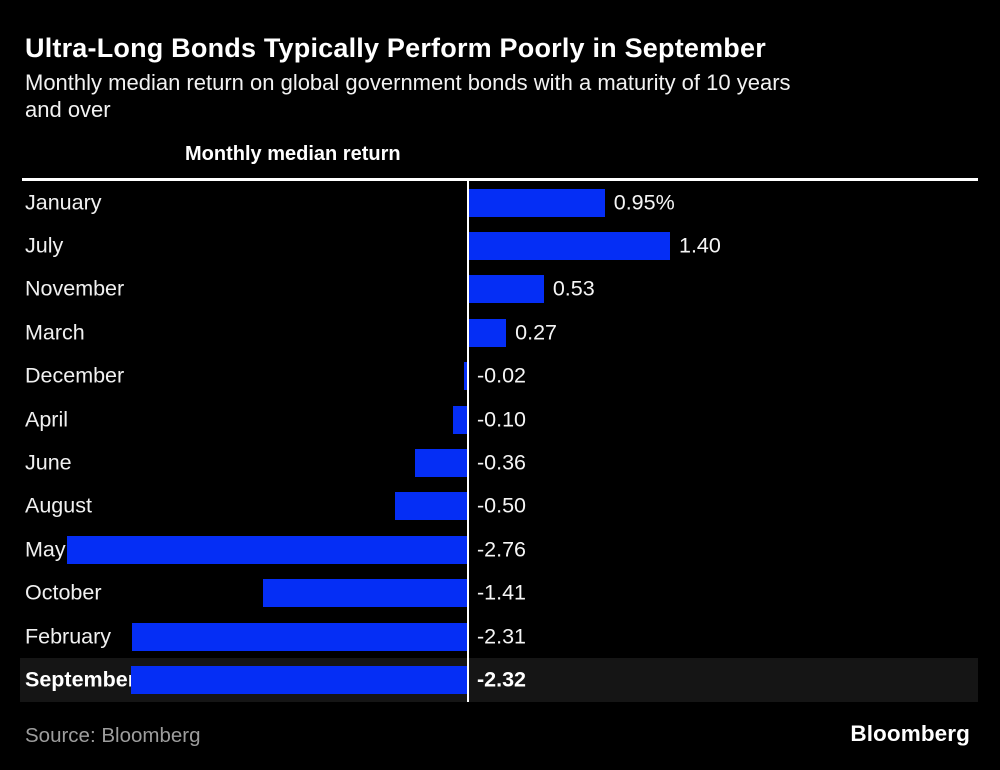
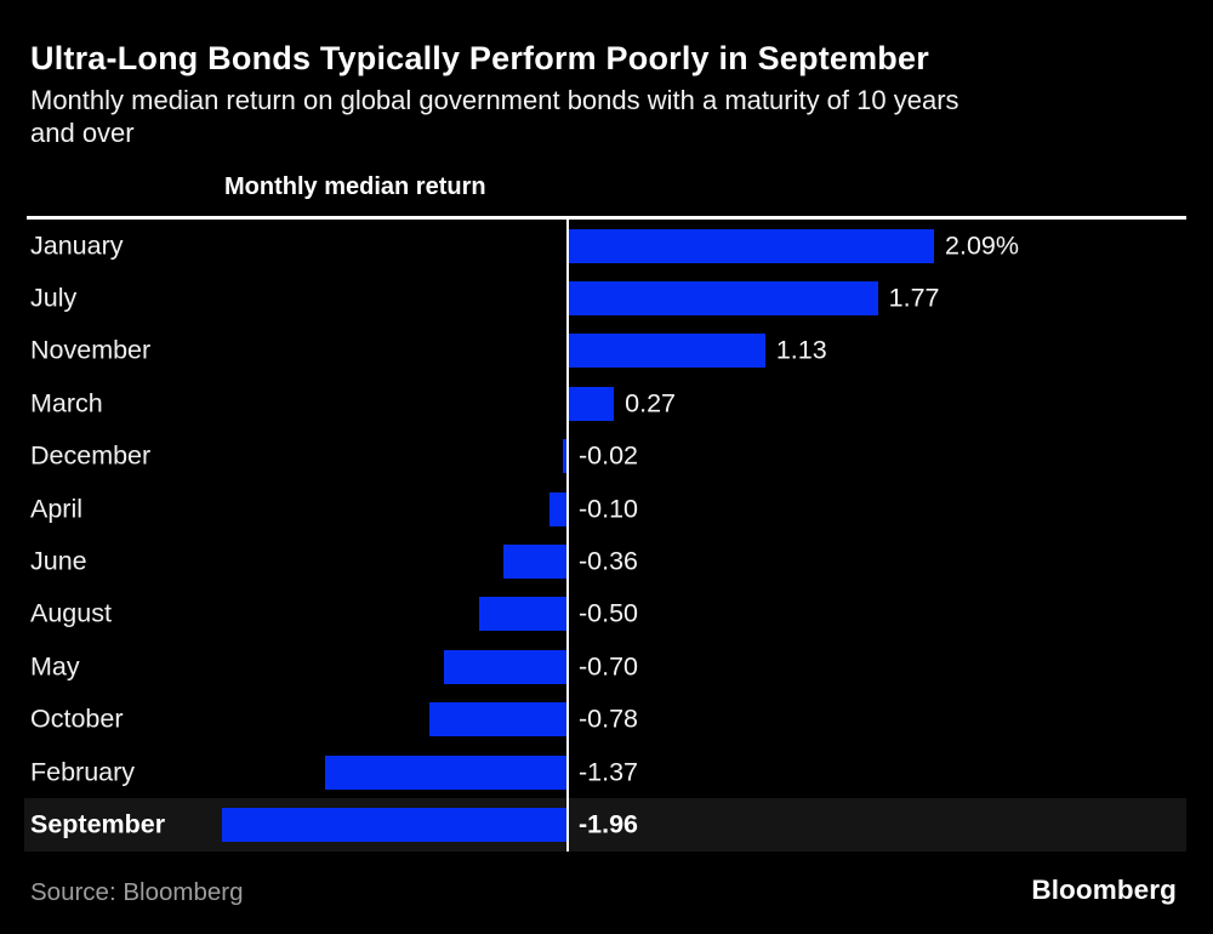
January: 0.95% -> 2.09%
July: 1.40 -> 1.77
November: 0.53 -> 1.13
May: -2.76 -> -0.70
October: -1.41 -> -0.78
February: -2.31 -> -1.37
September: -2.32 -> -1.96
